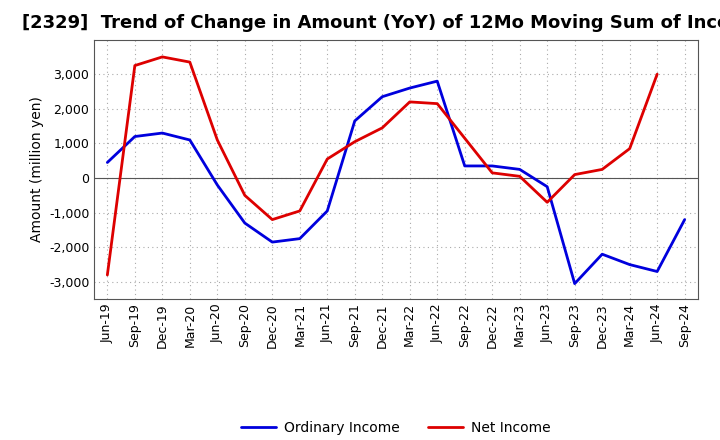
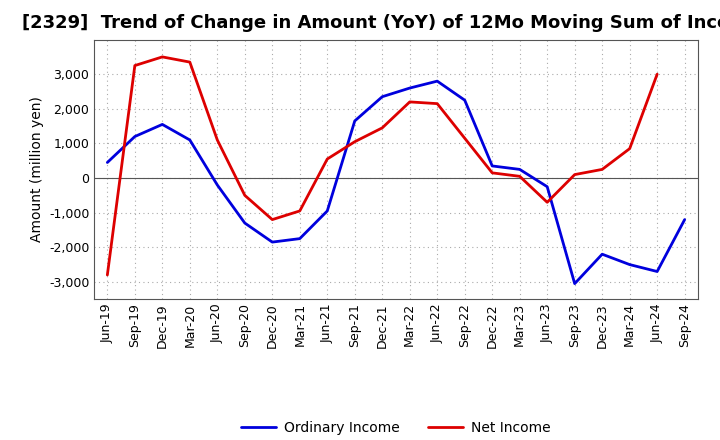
Ordinary Income/Dec-19: 1,300 -> 1,550
Ordinary Income/Sep-22: 350 -> 2,250
